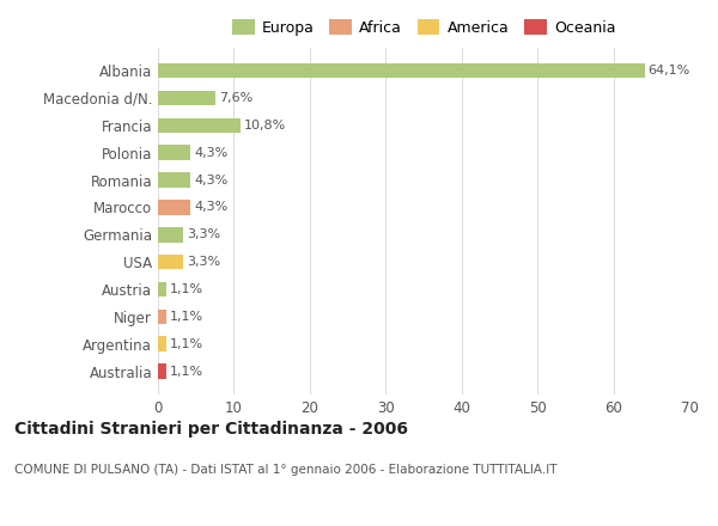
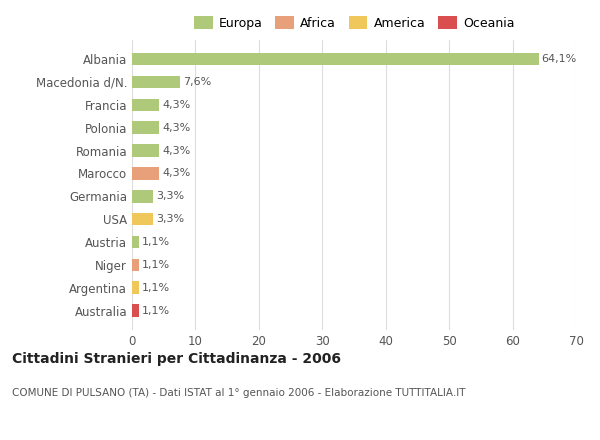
Francia: 10,8% -> 4,3%
